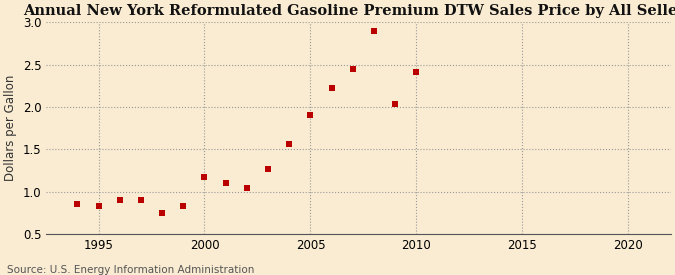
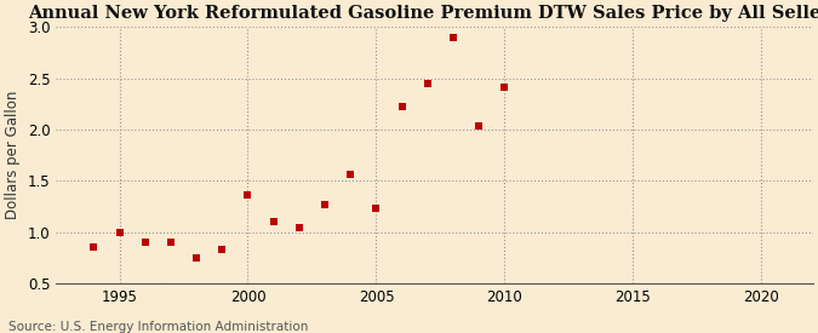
1995: 0.84 -> 1.00
2000: 1.18 -> 1.36
2005: 1.91 -> 1.24
